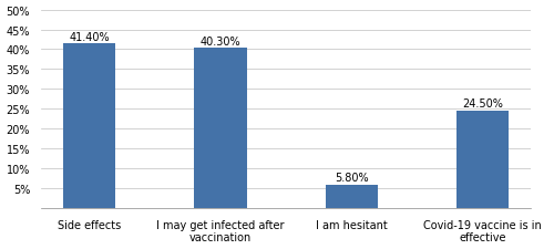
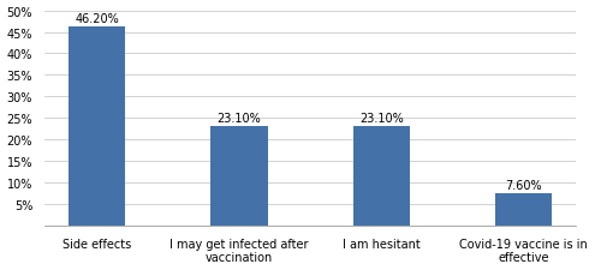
Side effects: 41.40% -> 46.20%
I may get infected after vaccination: 40.30% -> 23.10%
I am hesitant: 5.80% -> 23.10%
Covid-19 vaccine is in effective: 24.50% -> 7.60%
